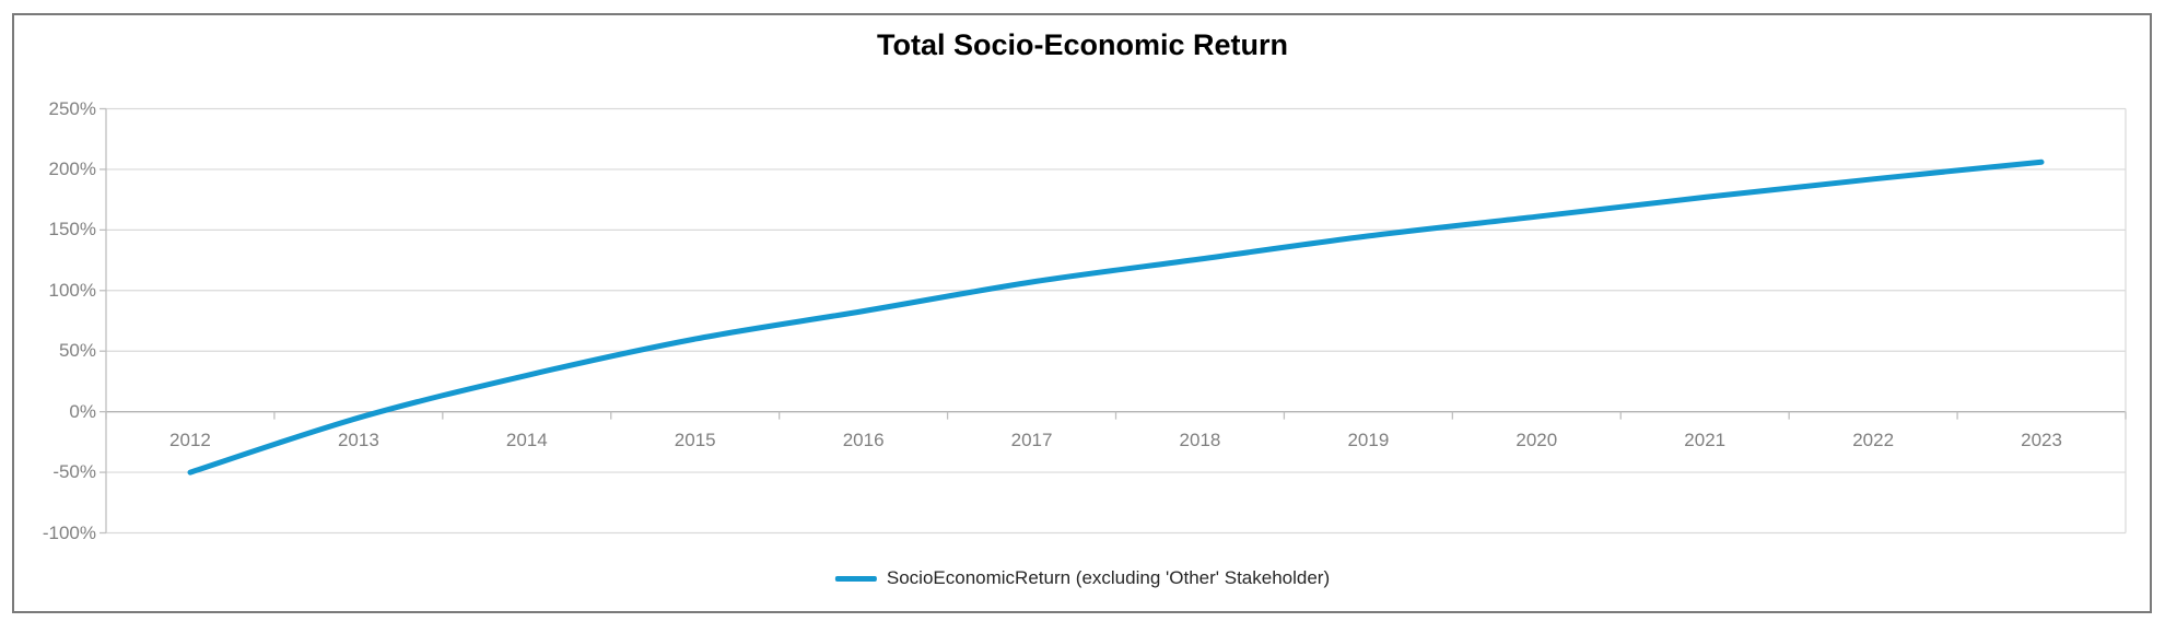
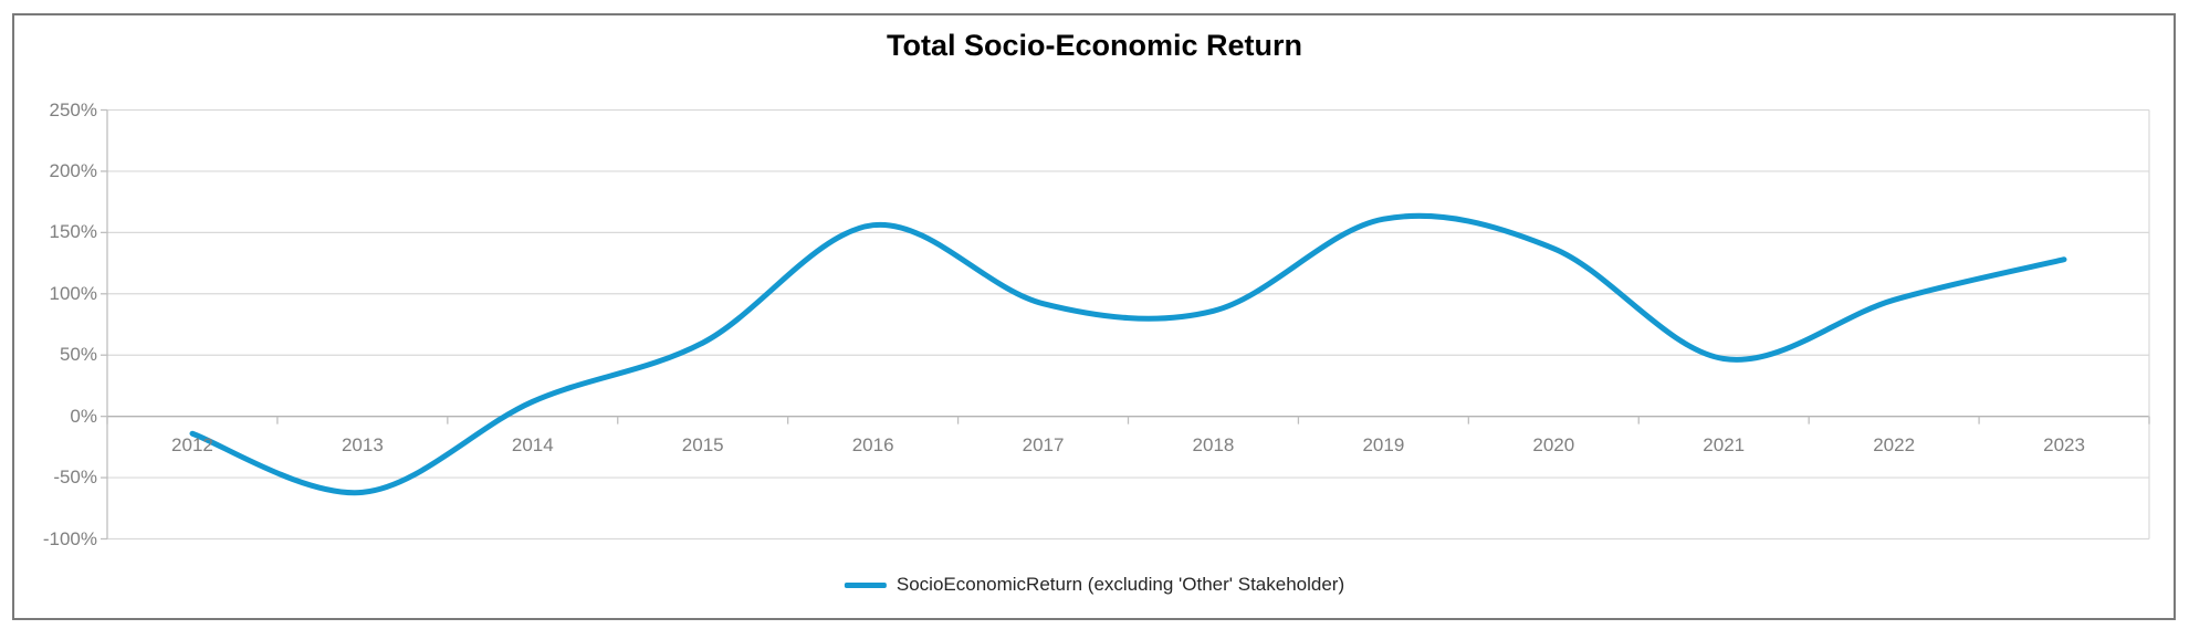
2012: -50% -> -14%
2013: -5% -> -62%
2014: 30% -> 12%
2016: 83% -> 156%
2017: 107% -> 92%
2018: 126% -> 86%
2019: 145% -> 161%
2020: 161% -> 137%
2021: 177% -> 47%
2022: 192% -> 95%
2023: 206% -> 128%
